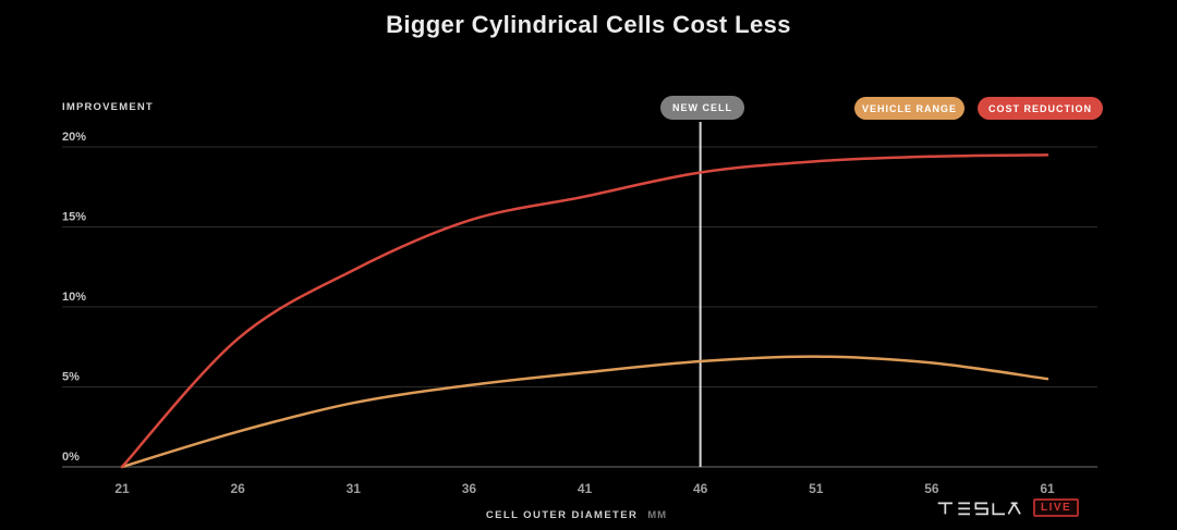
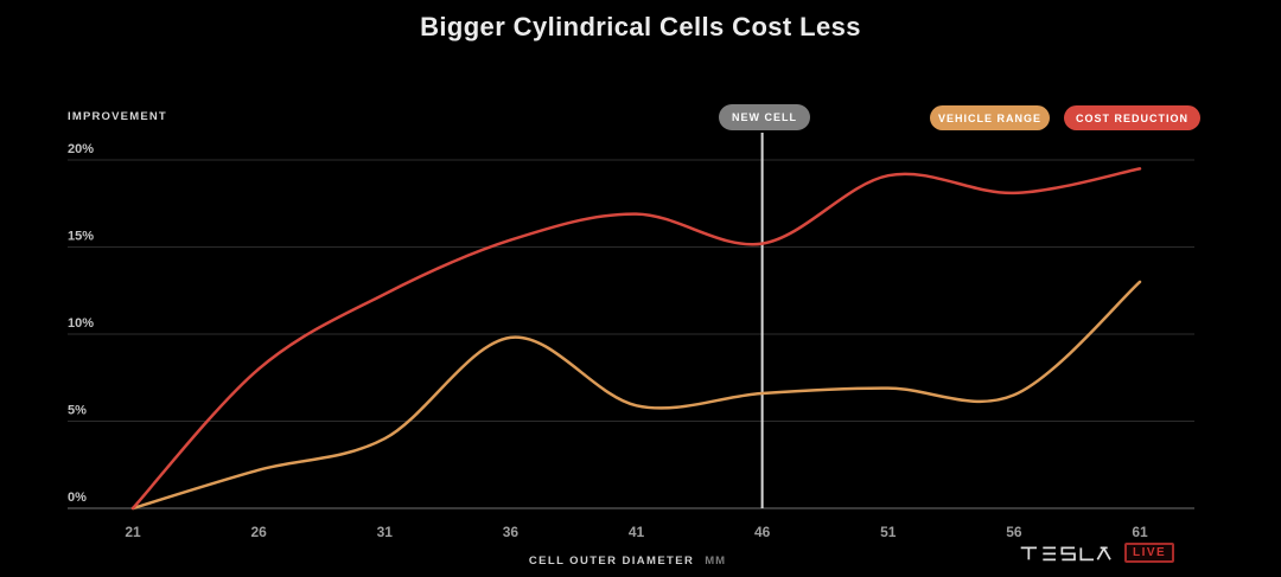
VEHICLE RANGE/36: 5.1% -> 9.8%
COST REDUCTION/46: 18.4% -> 15.2%
COST REDUCTION/56: 19.4% -> 18.1%
VEHICLE RANGE/61: 5.5% -> 13.0%
